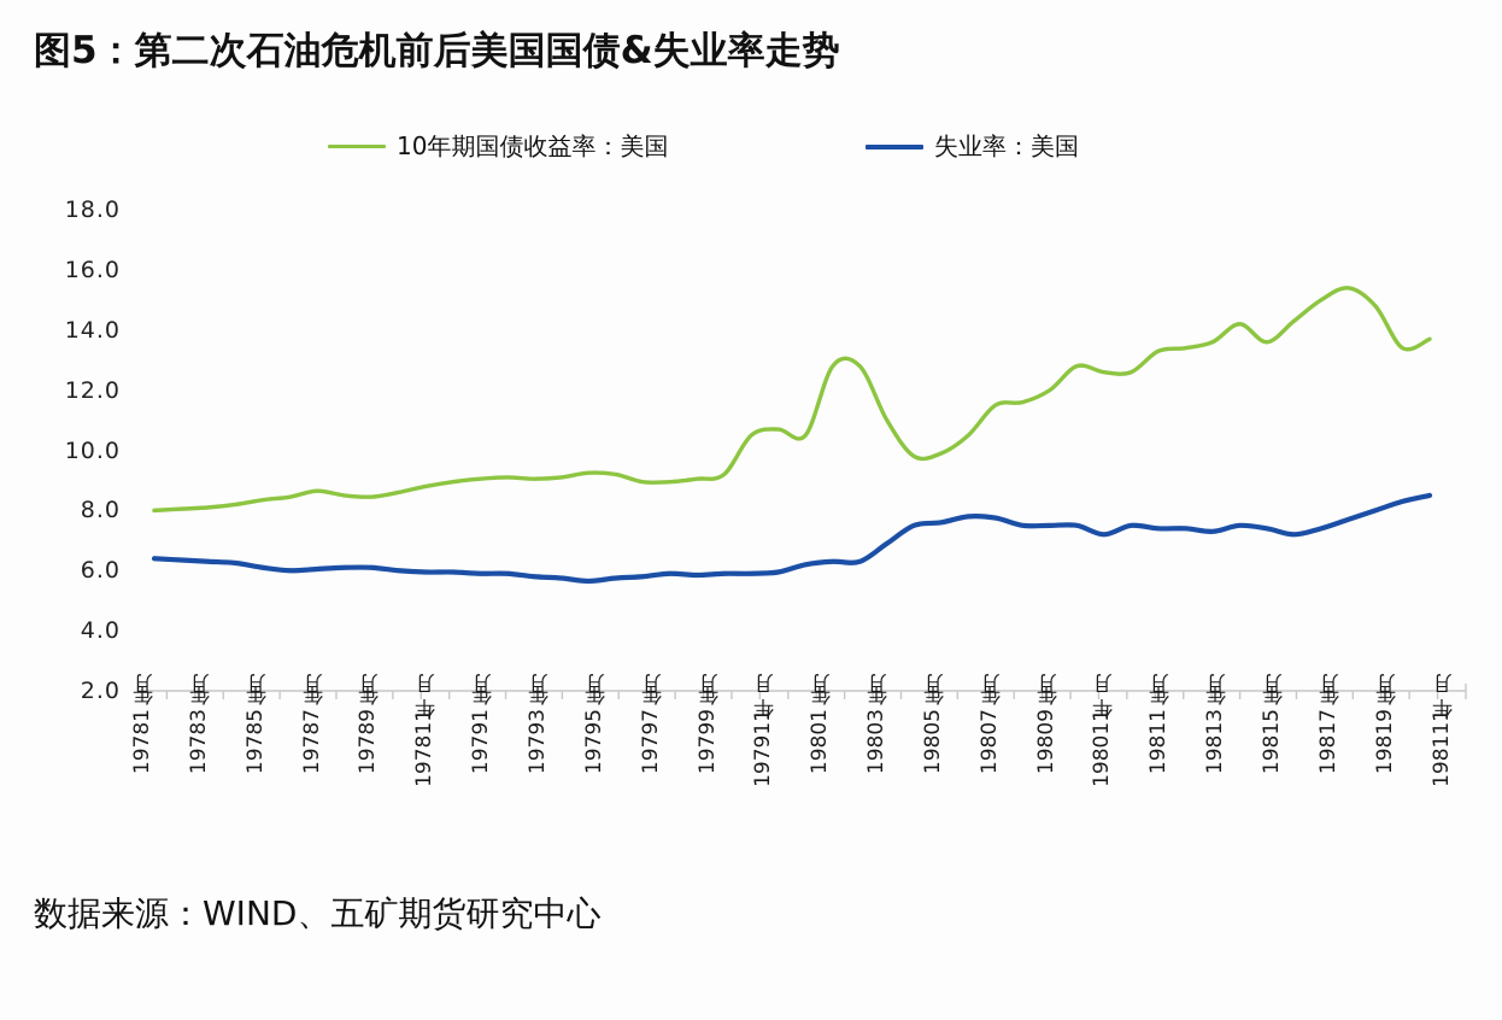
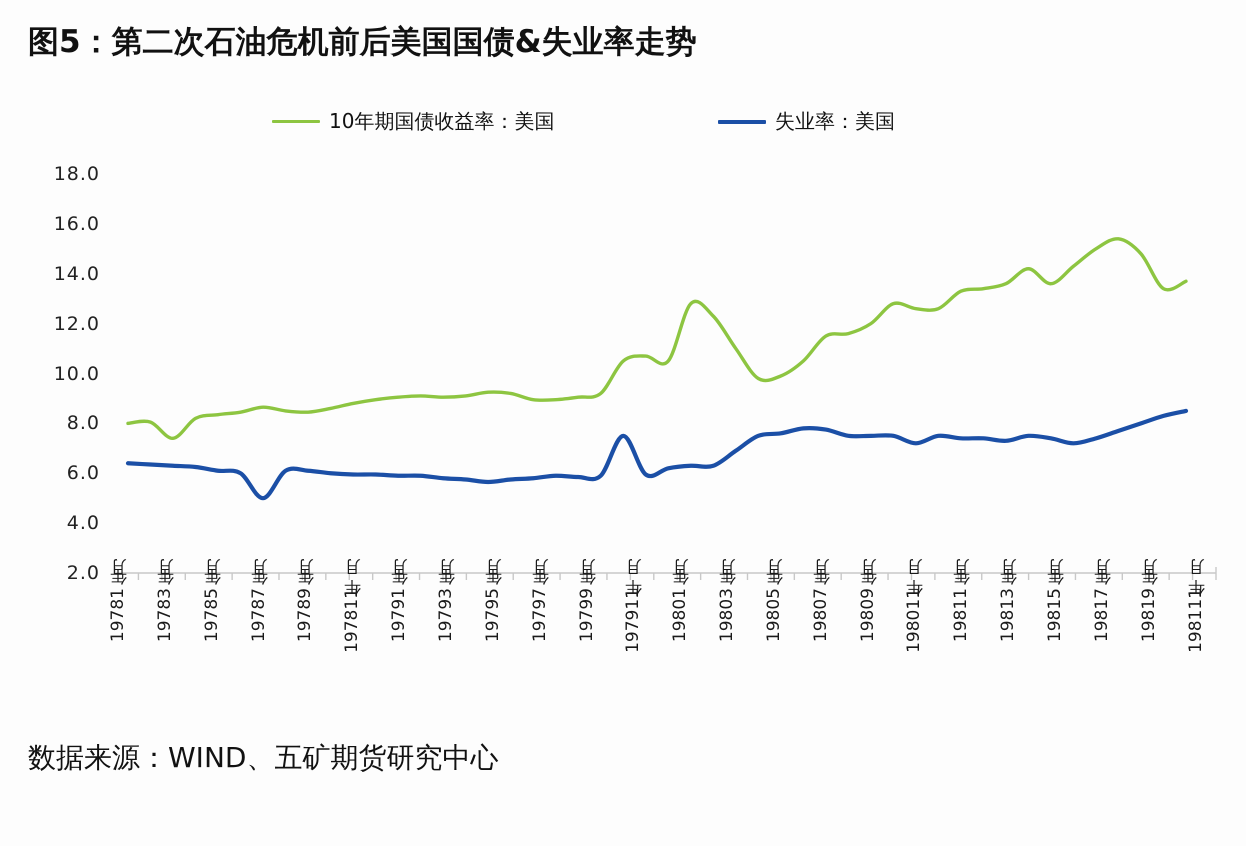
10年期国债收益率：美国/1978年3月: 8.1 -> 7.4
失业率：美国/1978年7月: 6.0 -> 5.0
失业率：美国/1979年11月: 5.9 -> 7.5
10年期国债收益率：美国/1980年3月: 12.8 -> 12.3
